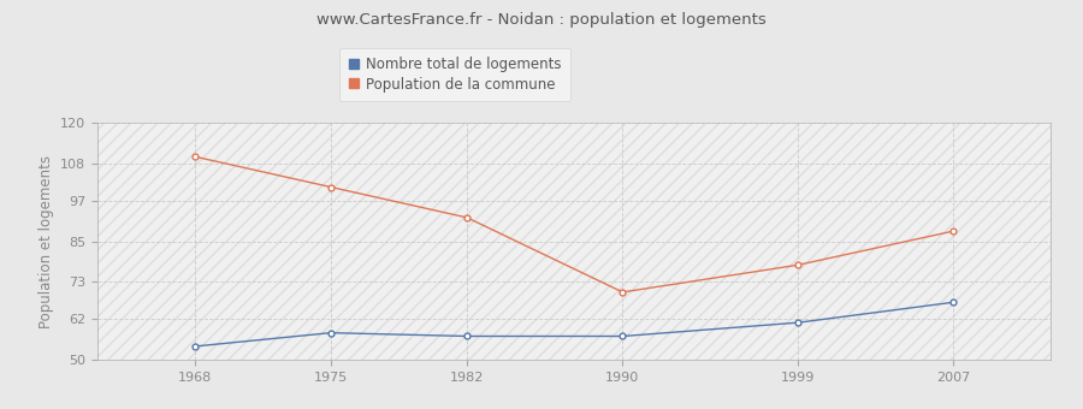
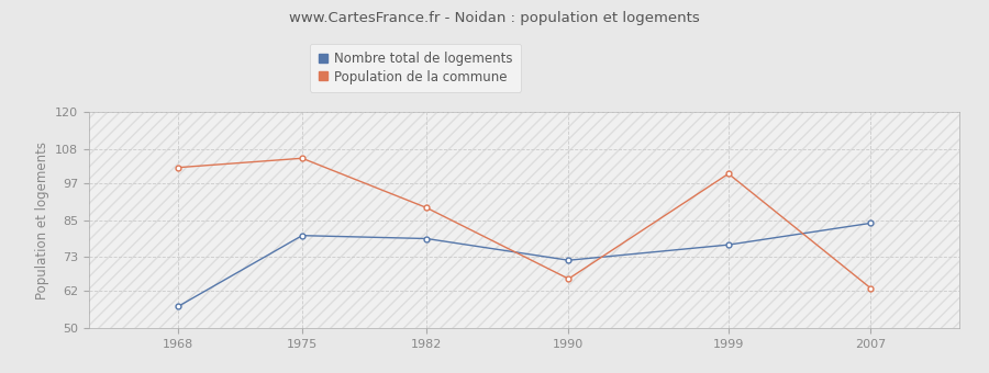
Nombre total de logements/1968: 54 -> 57
Population de la commune/1968: 110 -> 102
Nombre total de logements/1975: 58 -> 80
Population de la commune/1975: 101 -> 105
Nombre total de logements/1982: 57 -> 79
Population de la commune/1982: 92 -> 89
Nombre total de logements/1990: 57 -> 72
Population de la commune/1990: 70 -> 66
Nombre total de logements/1999: 61 -> 77
Population de la commune/1999: 78 -> 100
Nombre total de logements/2007: 67 -> 84
Population de la commune/2007: 88 -> 63
